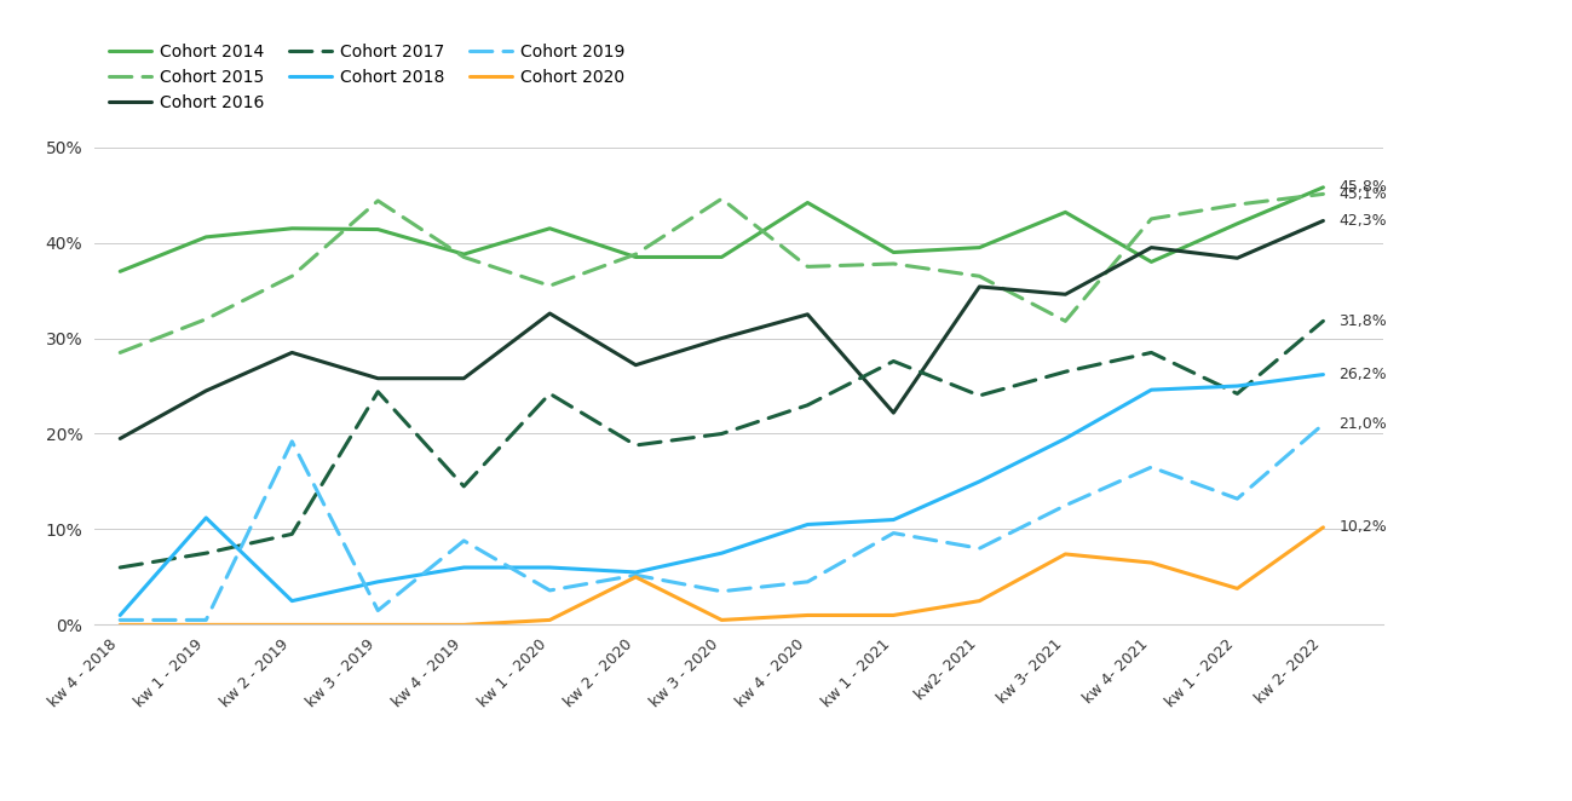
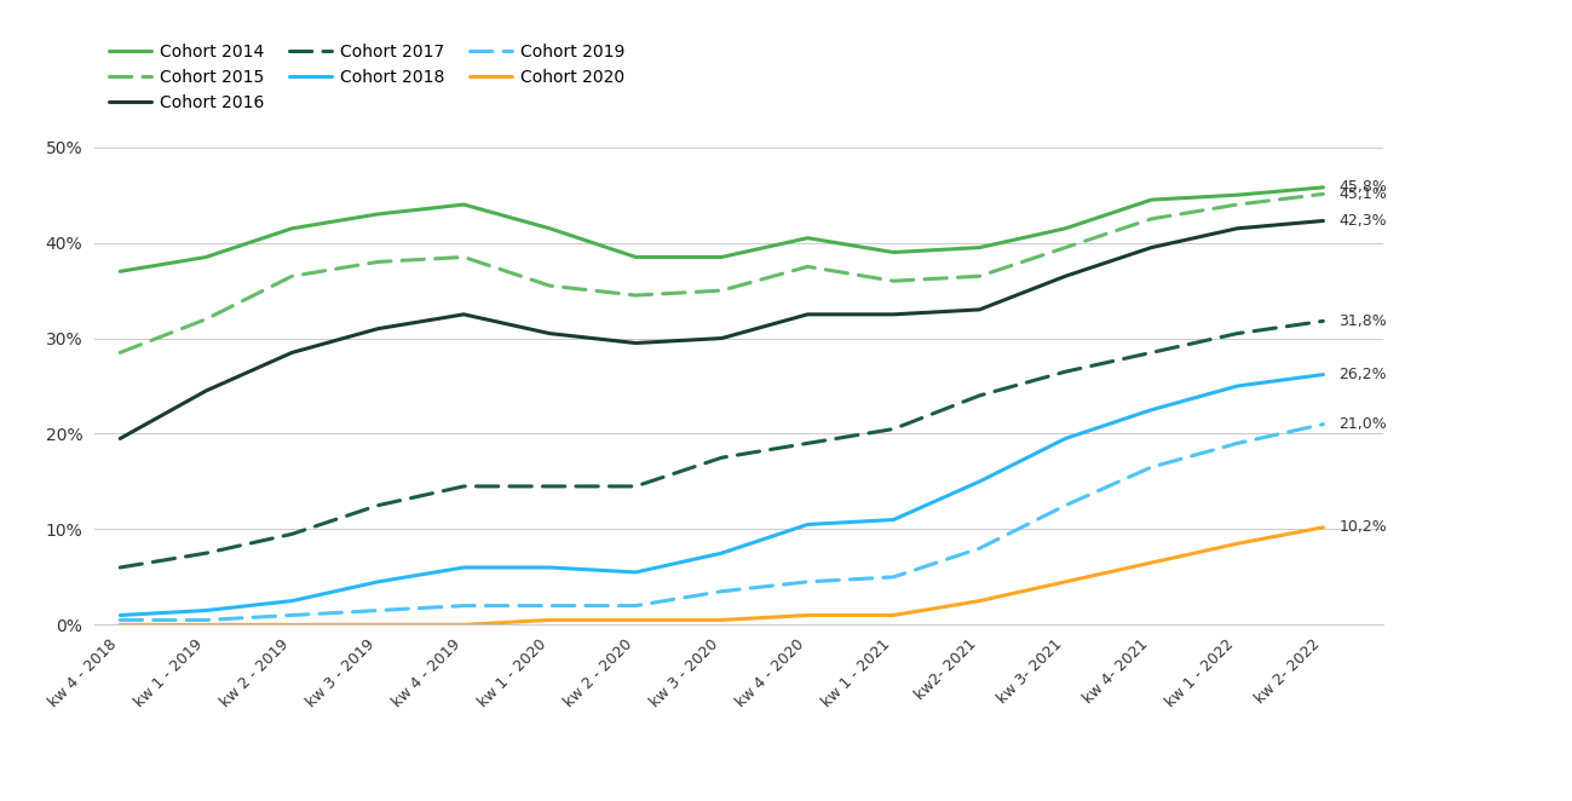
Cohort 2014/kw 1 - 2019: 40.6% -> 38.5%
Cohort 2018/kw 1 - 2019: 11.2% -> 1.5%
Cohort 2019/kw 2 - 2019: 19.2% -> 1.0%
Cohort 2014/kw 3 - 2019: 41.4% -> 43.0%
Cohort 2015/kw 3 - 2019: 44.4% -> 38.0%
Cohort 2016/kw 3 - 2019: 25.8% -> 31.0%
Cohort 2017/kw 3 - 2019: 24.4% -> 12.5%
Cohort 2014/kw 4 - 2019: 38.8% -> 44.0%
Cohort 2016/kw 4 - 2019: 25.8% -> 32.5%
Cohort 2019/kw 4 - 2019: 8.8% -> 2.0%
Cohort 2016/kw 1 - 2020: 32.6% -> 30.5%
Cohort 2017/kw 1 - 2020: 24.2% -> 14.5%
Cohort 2019/kw 1 - 2020: 3.6% -> 2.0%
Cohort 2015/kw 2 - 2020: 38.8% -> 34.5%
Cohort 2016/kw 2 - 2020: 27.2% -> 29.5%
Cohort 2017/kw 2 - 2020: 18.8% -> 14.5%
Cohort 2019/kw 2 - 2020: 5.2% -> 2.0%
Cohort 2020/kw 2 - 2020: 5.0% -> 0.5%
Cohort 2015/kw 3 - 2020: 44.6% -> 35.0%
Cohort 2017/kw 3 - 2020: 20.0% -> 17.5%
Cohort 2014/kw 4 - 2020: 44.2% -> 40.5%
Cohort 2017/kw 4 - 2020: 23.0% -> 19.0%
Cohort 2015/kw 1 - 2021: 37.8% -> 36.0%
Cohort 2016/kw 1 - 2021: 22.2% -> 32.5%
Cohort 2017/kw 1 - 2021: 27.6% -> 20.5%
Cohort 2019/kw 1 - 2021: 9.6% -> 5.0%
Cohort 2016/kw2- 2021: 35.4% -> 33.0%
Cohort 2014/kw 3- 2021: 43.2% -> 41.5%
Cohort 2015/kw 3- 2021: 31.8% -> 39.5%
Cohort 2016/kw 3- 2021: 34.6% -> 36.5%
Cohort 2020/kw 3- 2021: 7.4% -> 4.5%
Cohort 2014/kw 4- 2021: 38.0% -> 44.5%
Cohort 2018/kw 4- 2021: 24.6% -> 22.5%
Cohort 2014/kw 1 - 2022: 42.0% -> 45.0%
Cohort 2016/kw 1 - 2022: 38.4% -> 41.5%
Cohort 2017/kw 1 - 2022: 24.2% -> 30.5%
Cohort 2019/kw 1 - 2022: 13.2% -> 19.0%
Cohort 2020/kw 1 - 2022: 3.8% -> 8.5%
